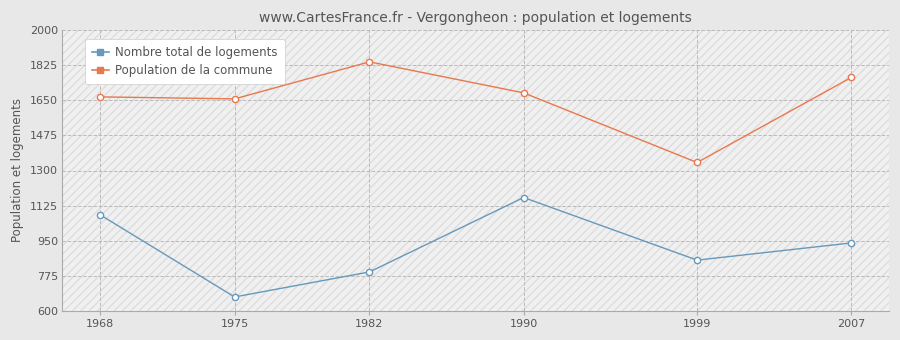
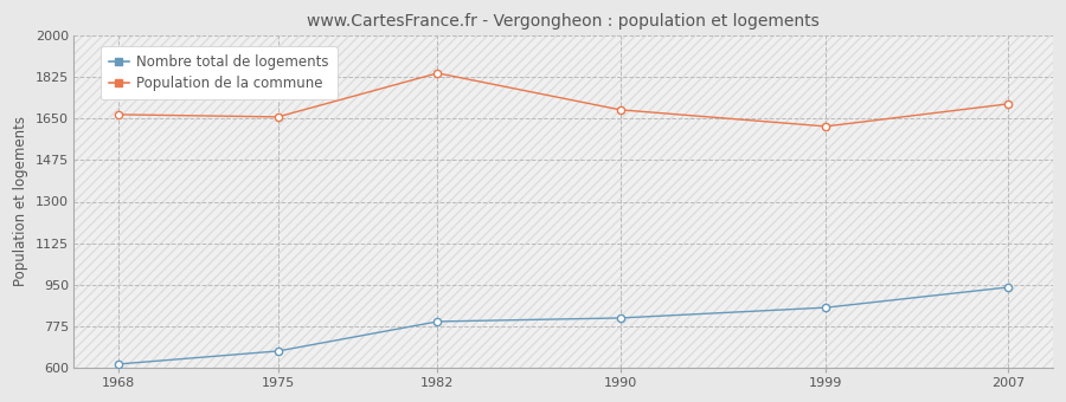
Nombre total de logements/1968: 1080 -> 613
Nombre total de logements/1990: 1165 -> 808
Population de la commune/1999: 1340 -> 1618
Population de la commune/2007: 1765 -> 1713
